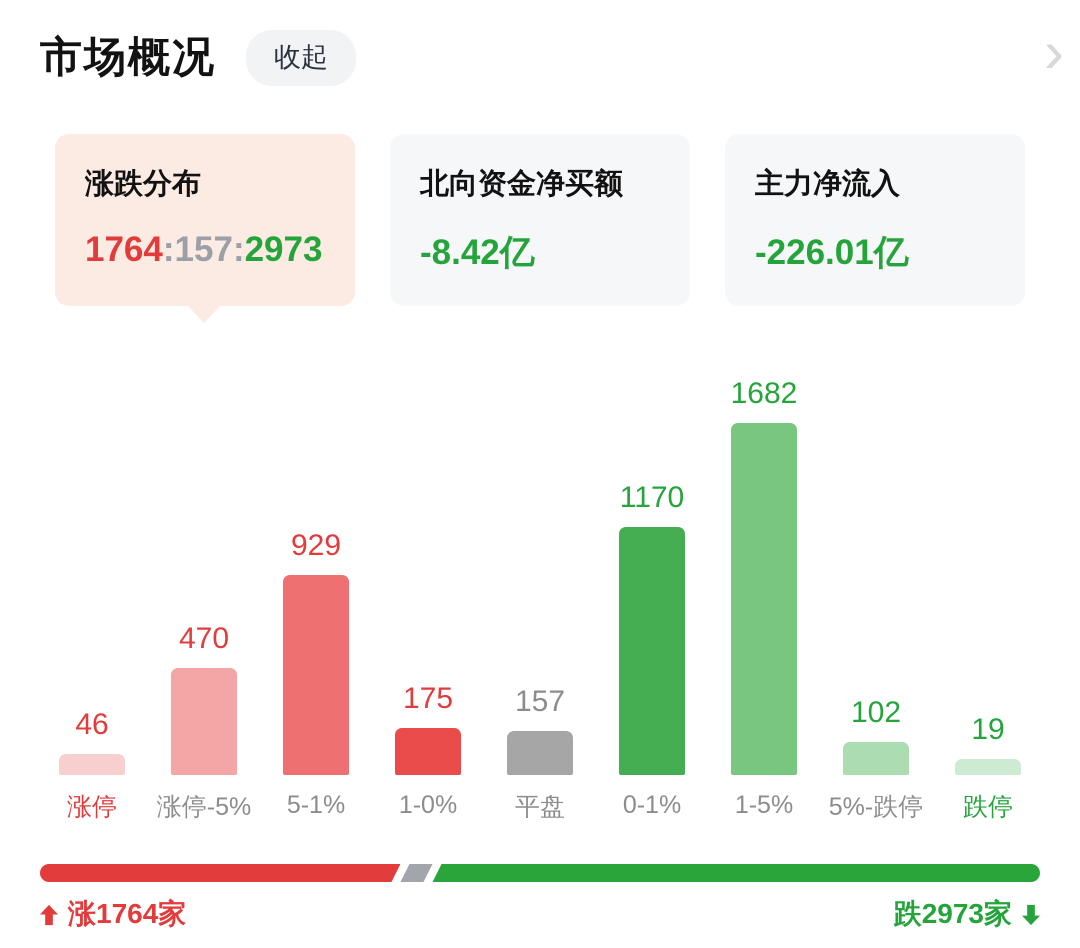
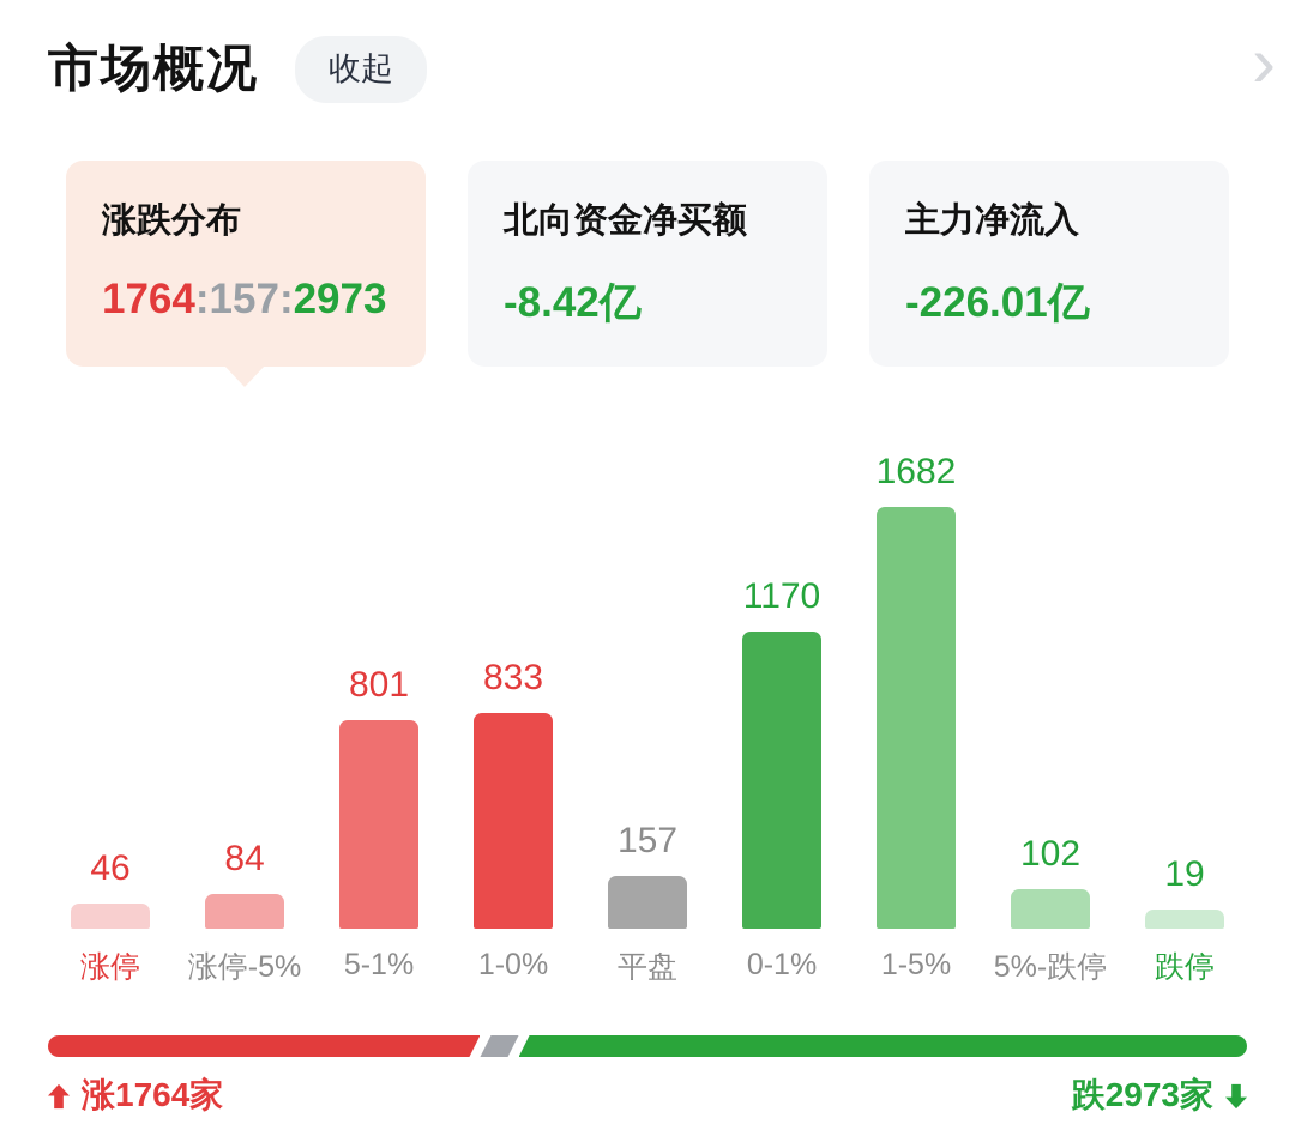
涨停-5%: 470 -> 84
5-1%: 929 -> 801
1-0%: 175 -> 833
